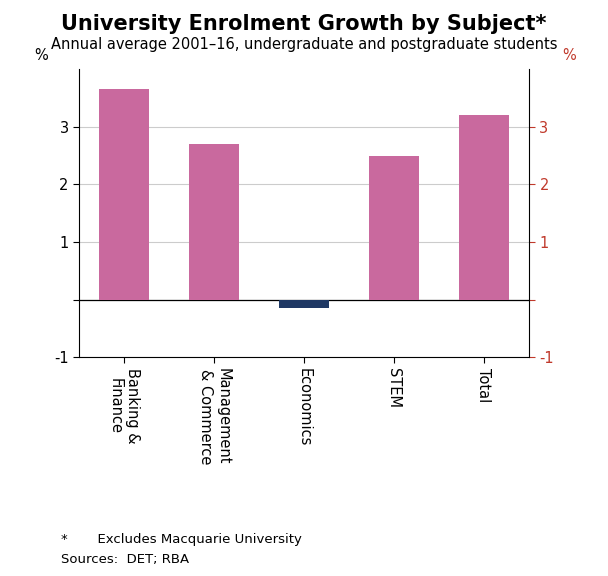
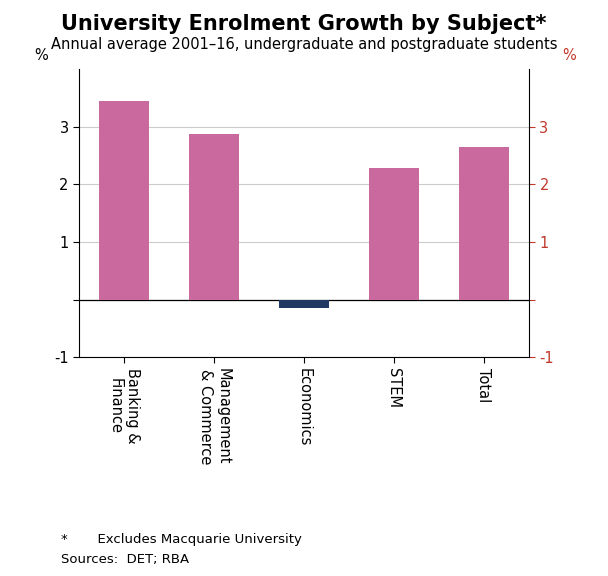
Banking & Finance: 3.65 -> 3.44
Management & Commerce: 2.70 -> 2.88
STEM: 2.50 -> 2.28
Total: 3.20 -> 2.64
